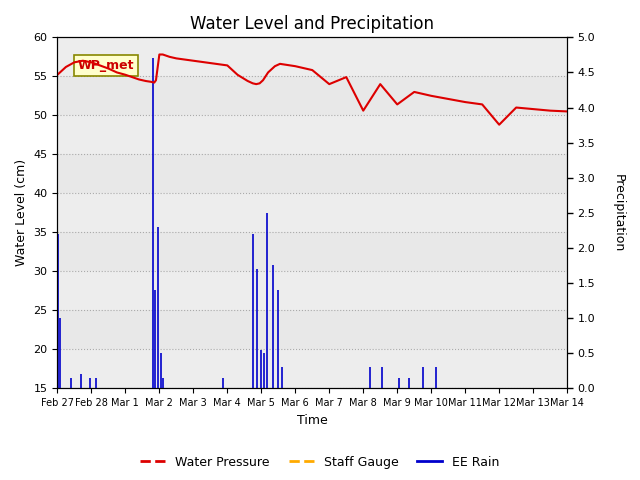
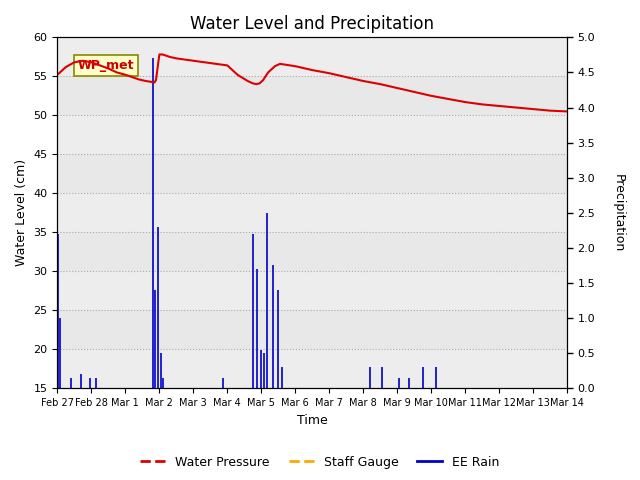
Mar 7: 54.0 -> 55.4
Mar 8: 50.6 -> 54.4
Mar 9: 51.4 -> 53.5
Mar 12: 48.8 -> 51.2
